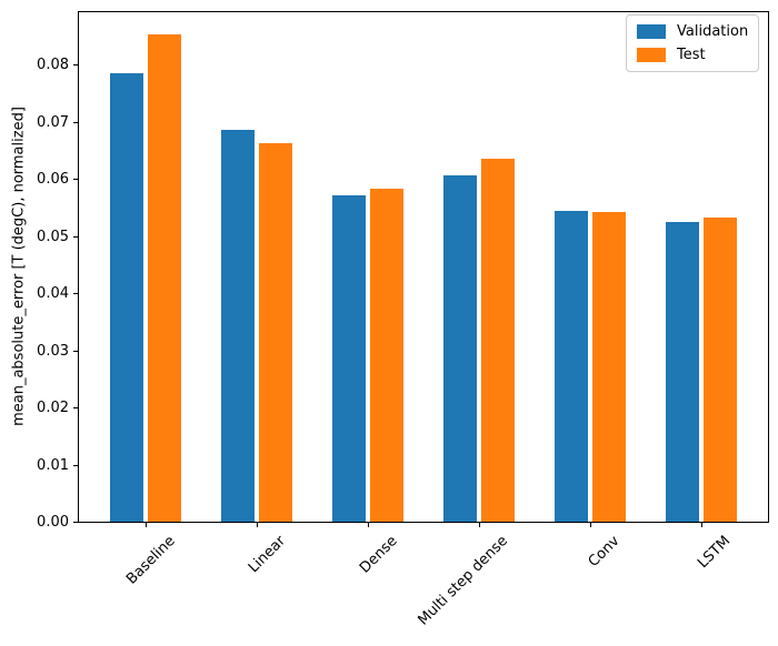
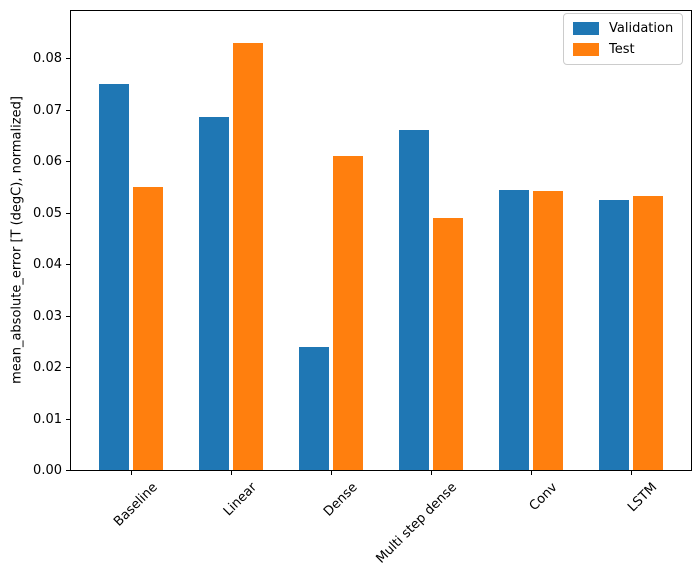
Validation/Baseline: 0.079 -> 0.075
Test/Baseline: 0.085 -> 0.055
Test/Linear: 0.066 -> 0.083
Validation/Dense: 0.057 -> 0.024
Test/Dense: 0.058 -> 0.061
Validation/Multi step dense: 0.061 -> 0.066
Test/Multi step dense: 0.064 -> 0.049
